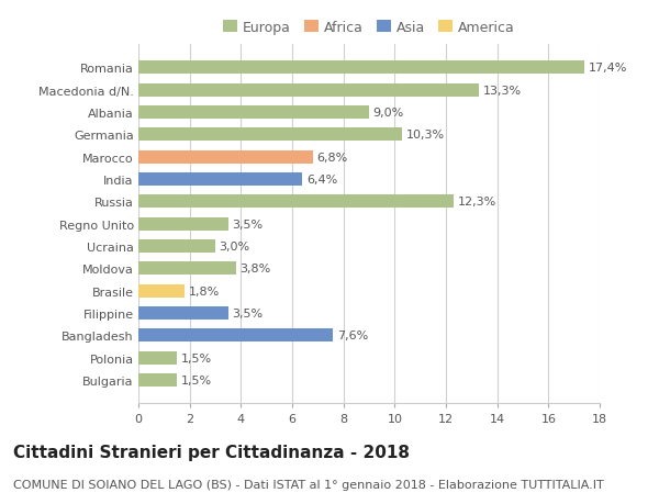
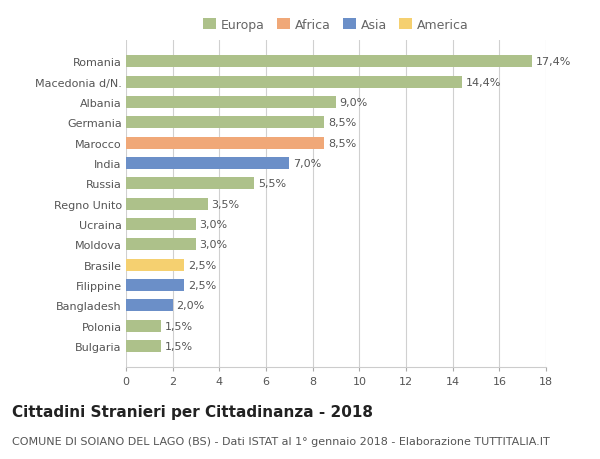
Macedonia d/N.: 13,3% -> 14,4%
Germania: 10,3% -> 8,5%
Marocco: 6,8% -> 8,5%
India: 6,4% -> 7,0%
Russia: 12,3% -> 5,5%
Moldova: 3,8% -> 3,0%
Brasile: 1,8% -> 2,5%
Filippine: 3,5% -> 2,5%
Bangladesh: 7,6% -> 2,0%
